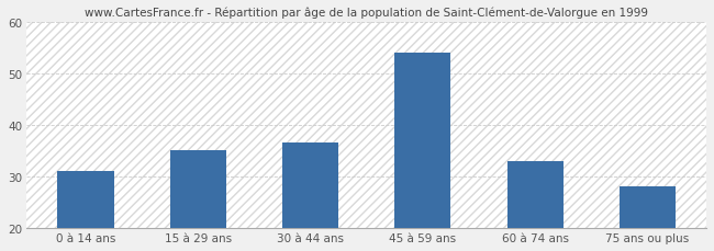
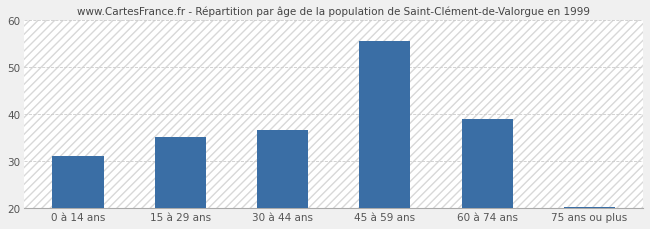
45 à 59 ans: 54.0 -> 55.5
60 à 74 ans: 33.0 -> 39.0
75 ans ou plus: 28.0 -> 20.2
